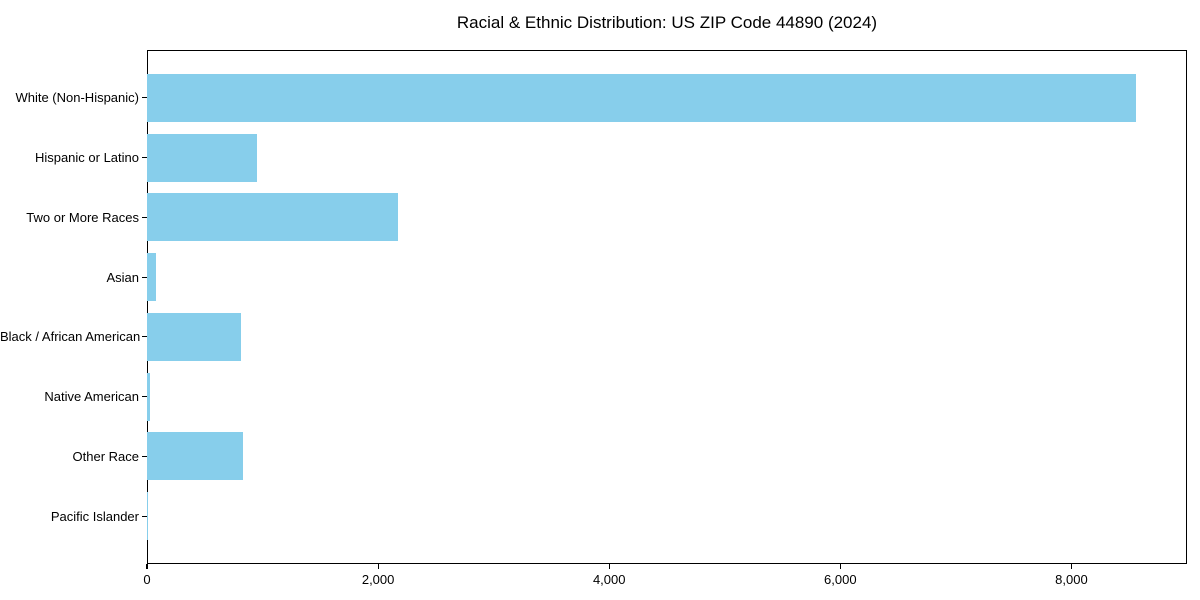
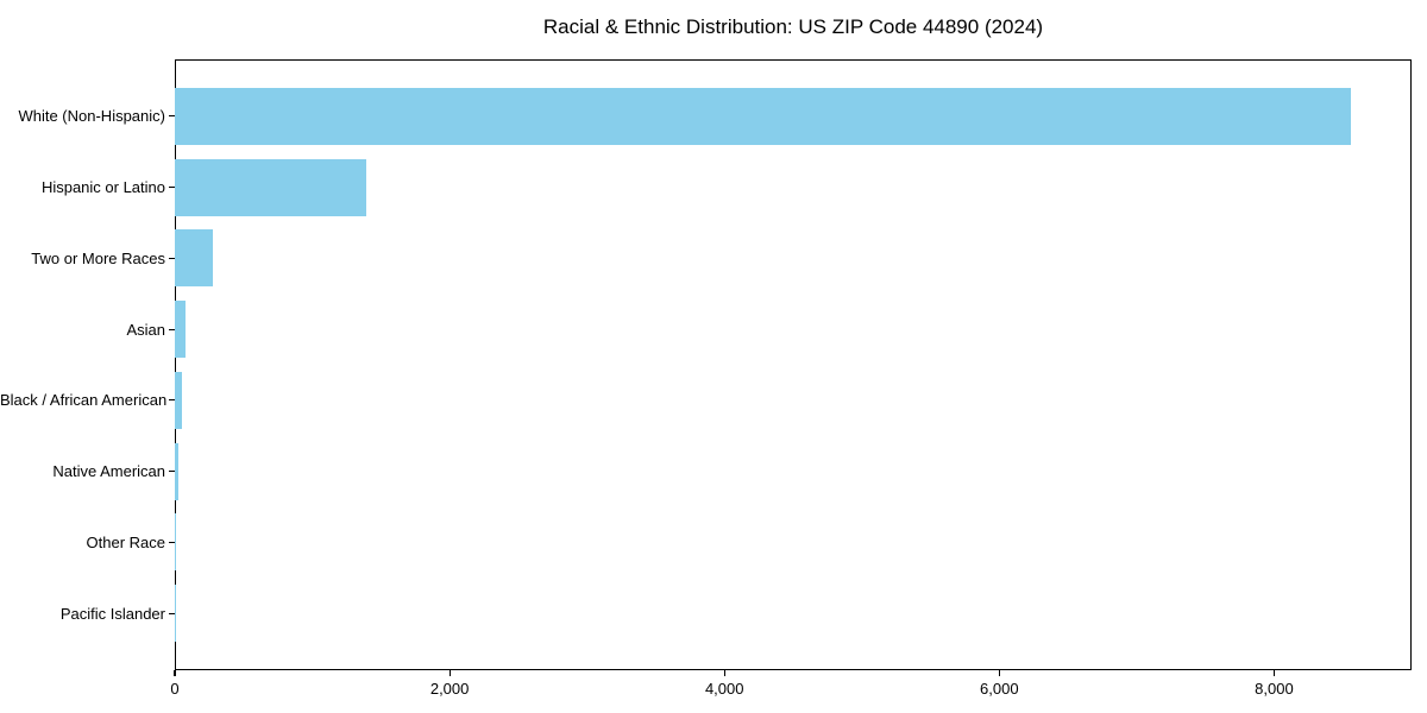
Hispanic or Latino: 950 -> 1390
Two or More Races: 2170 -> 280
Black / African American: 810 -> 60
Other Race: 830 -> 10
